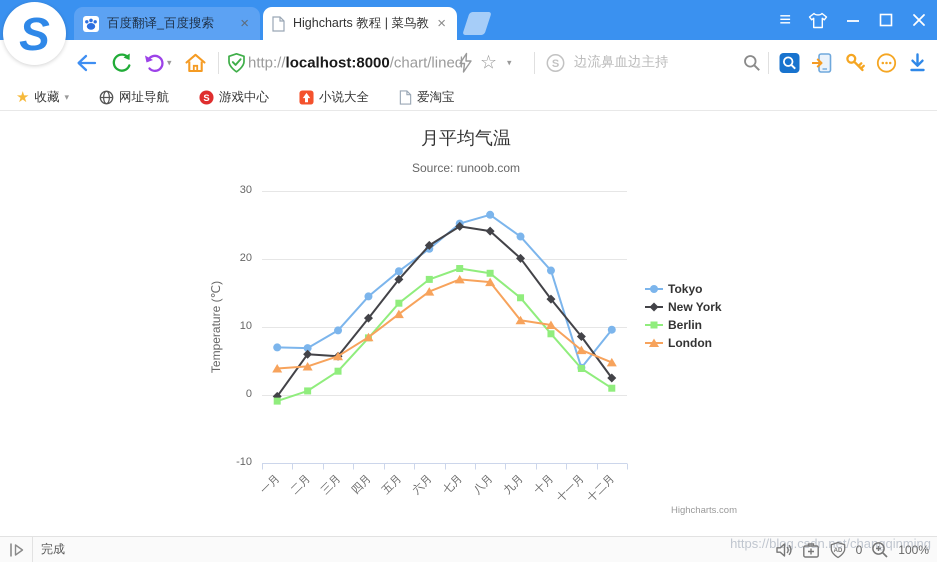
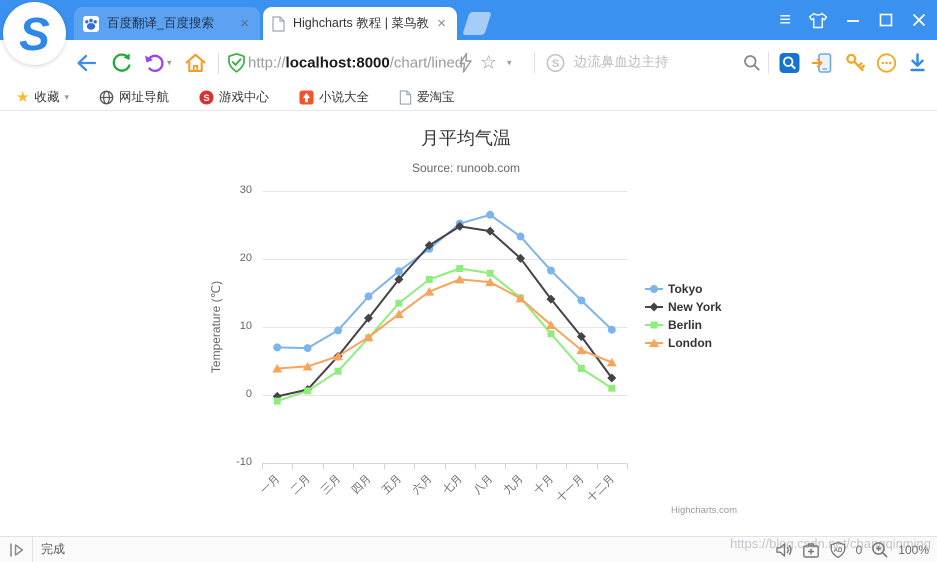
New York/二月: 6 -> 1
London/九月: 11 -> 14
Tokyo/十一月: 4 -> 14
